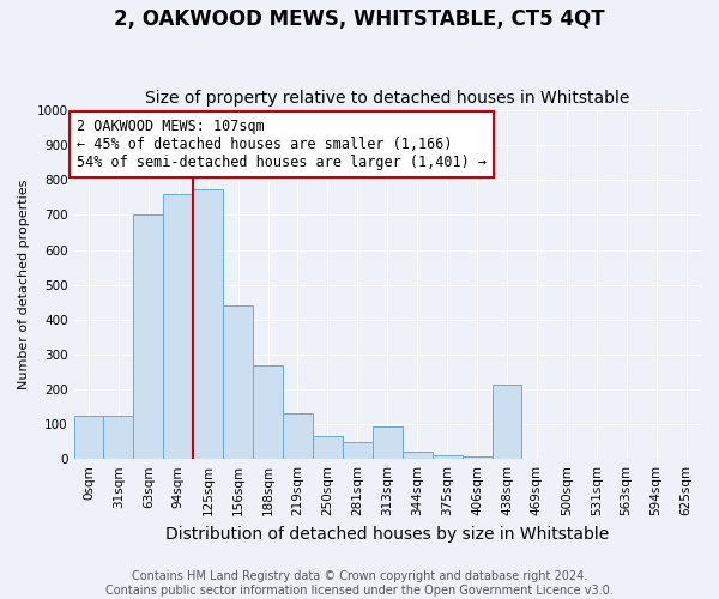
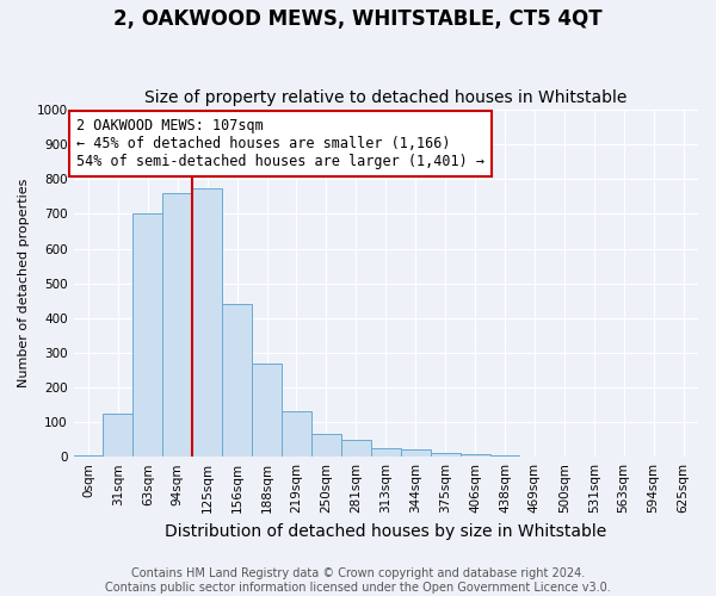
0sqm: 125 -> 3
313sqm: 95 -> 25
438sqm: 215 -> 3
